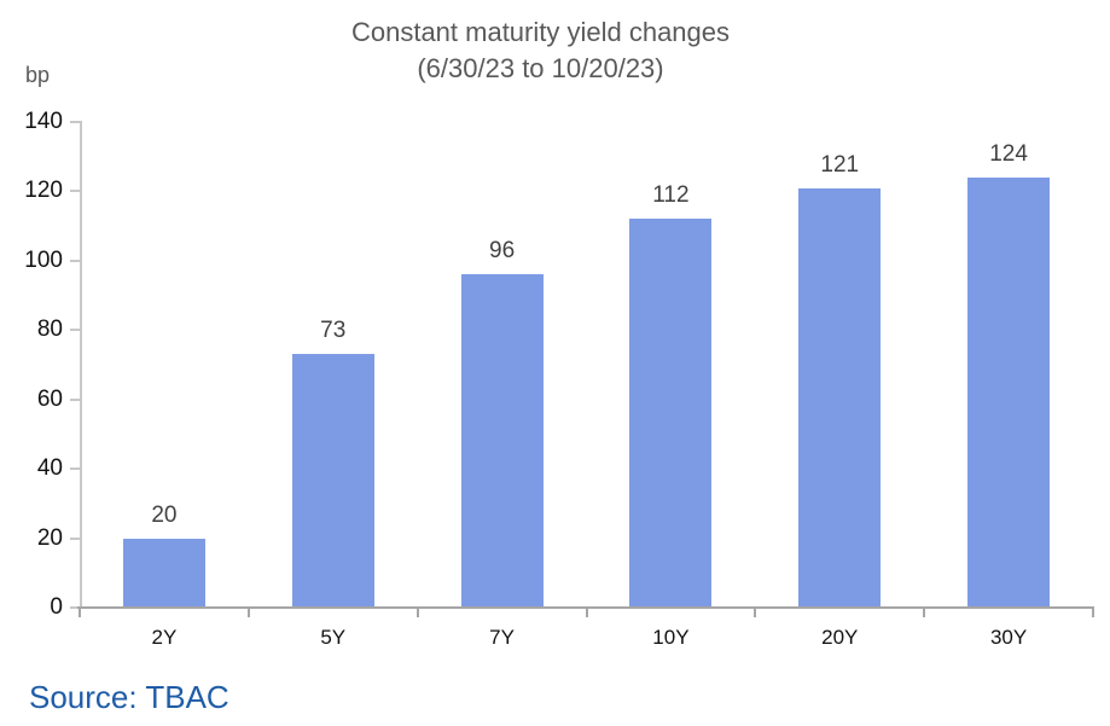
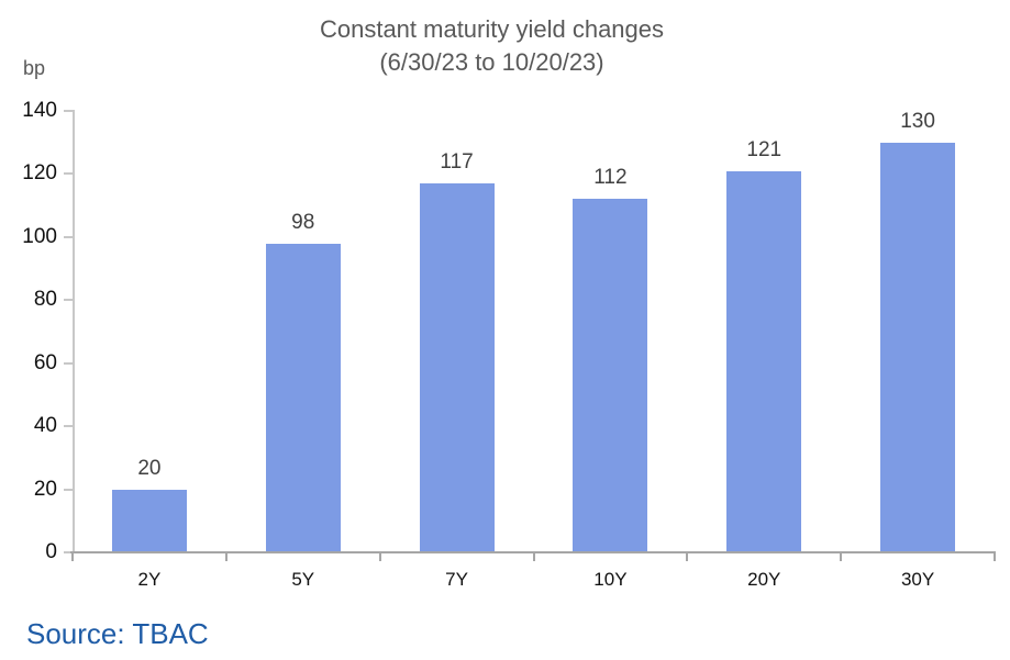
5Y: 73 -> 98
7Y: 96 -> 117
30Y: 124 -> 130
